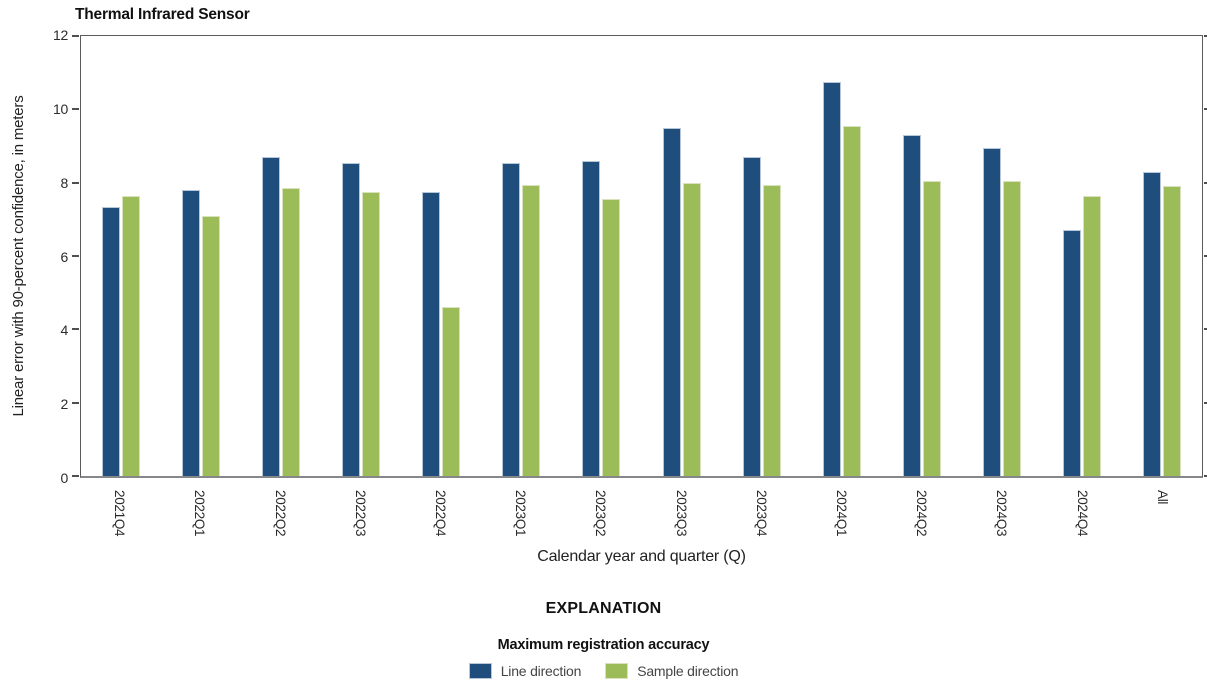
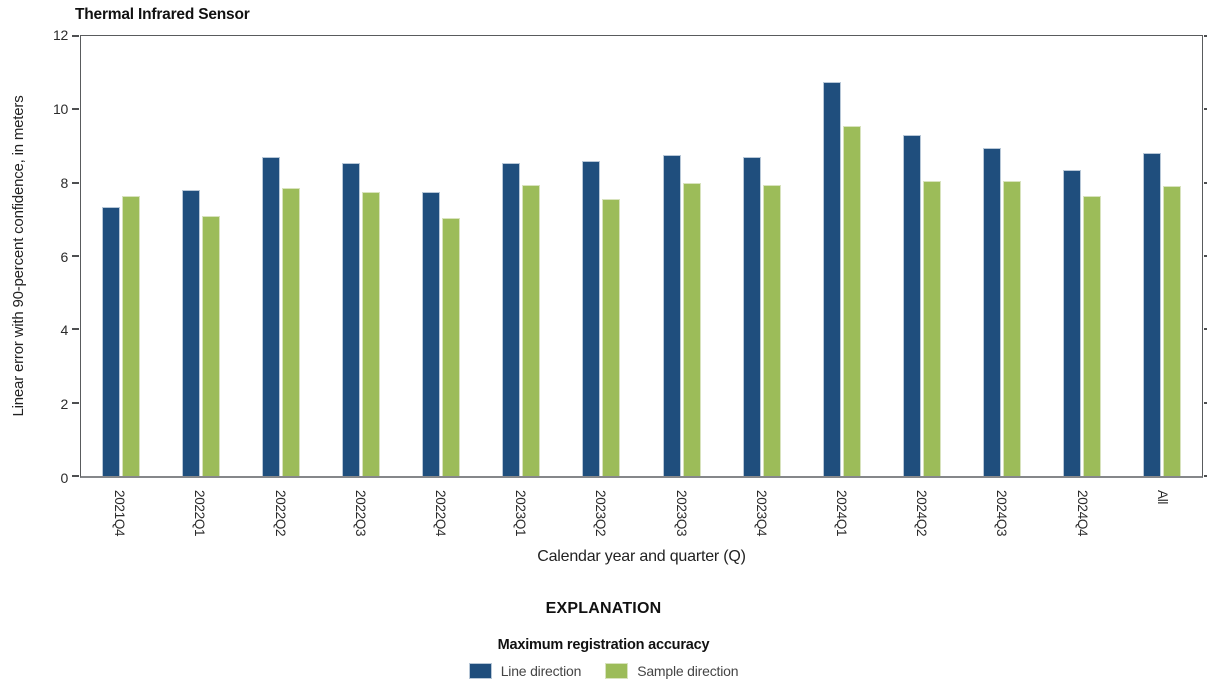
Sample direction/2022Q4: 4.6 -> 7.0
Line direction/2023Q3: 9.5 -> 8.8
Line direction/2024Q4: 6.7 -> 8.3
Line direction/All: 8.3 -> 8.8
